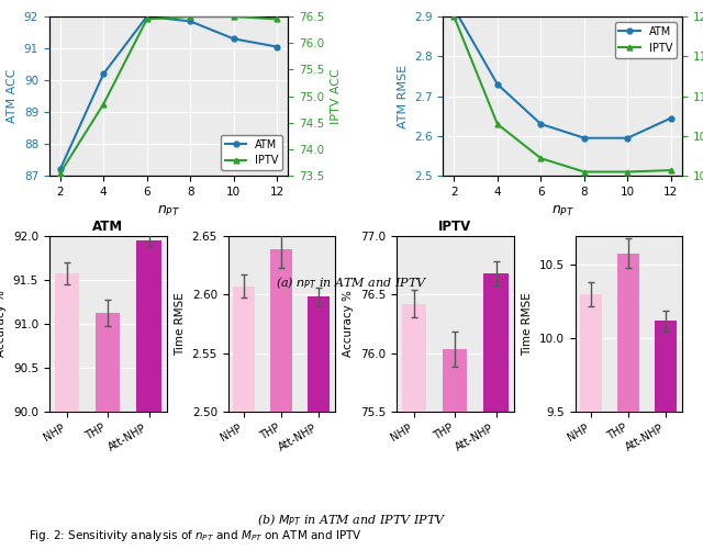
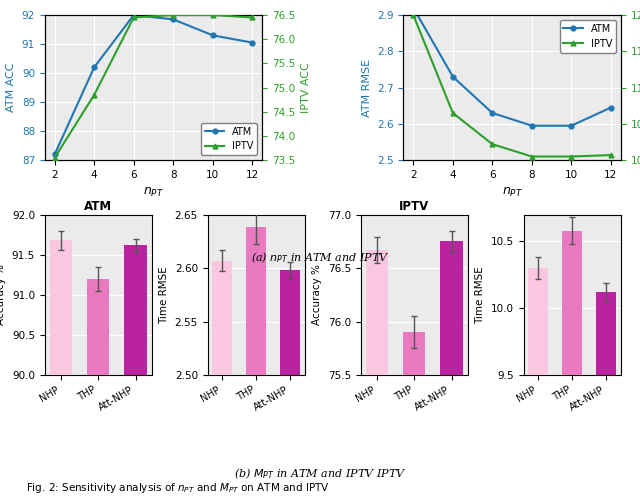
ATM/NHP: 91.57 -> 91.68
ATM/THP: 91.12 -> 91.20
ATM/Att-NHP: 91.95 -> 91.62
IPTV/NHP: 76.42 -> 76.67
IPTV/THP: 76.03 -> 75.90
IPTV/Att-NHP: 76.68 -> 76.75
